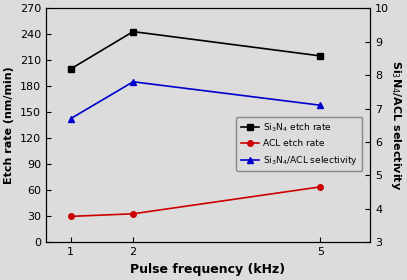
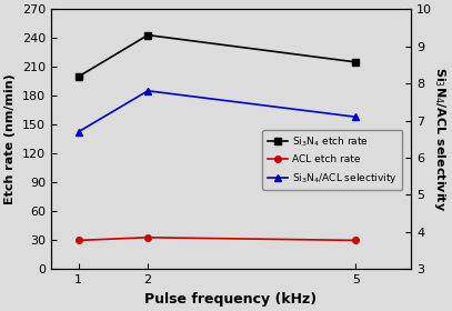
ACL etch rate/5: 64 -> 30
